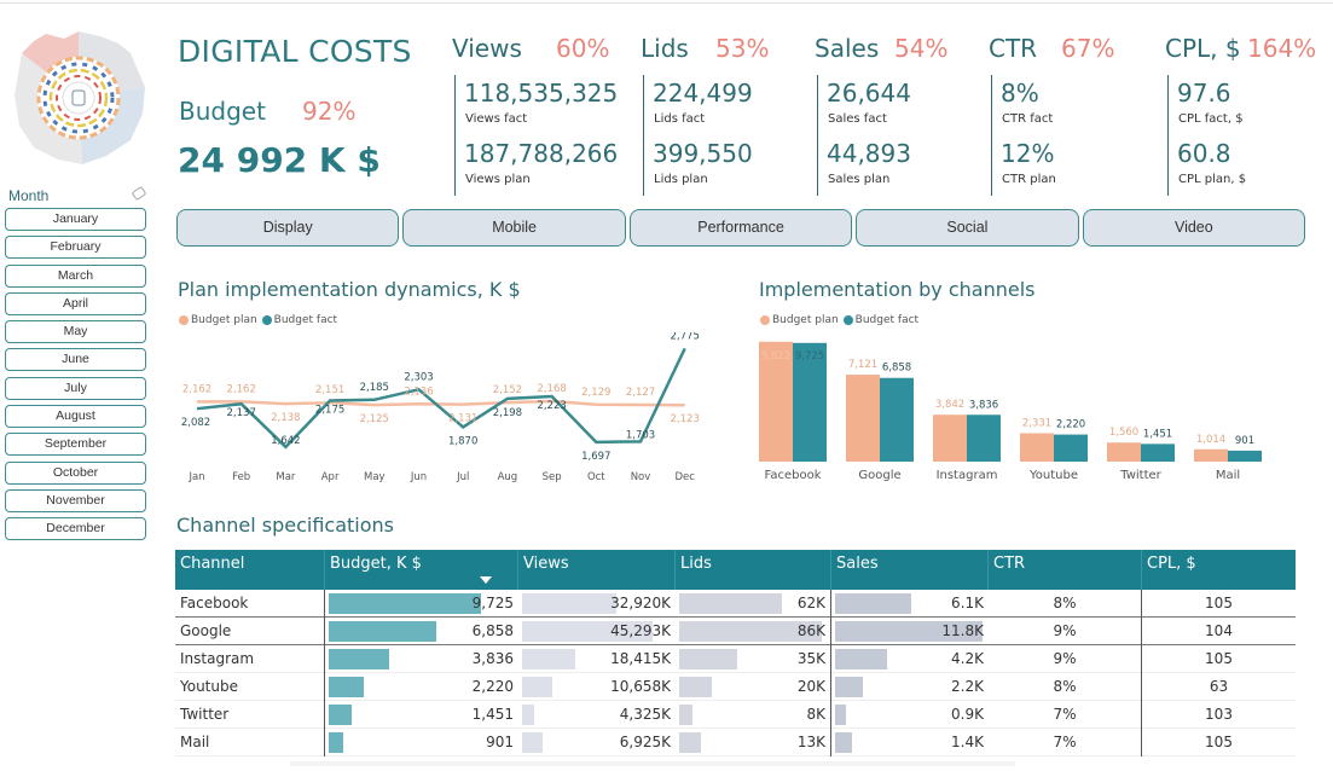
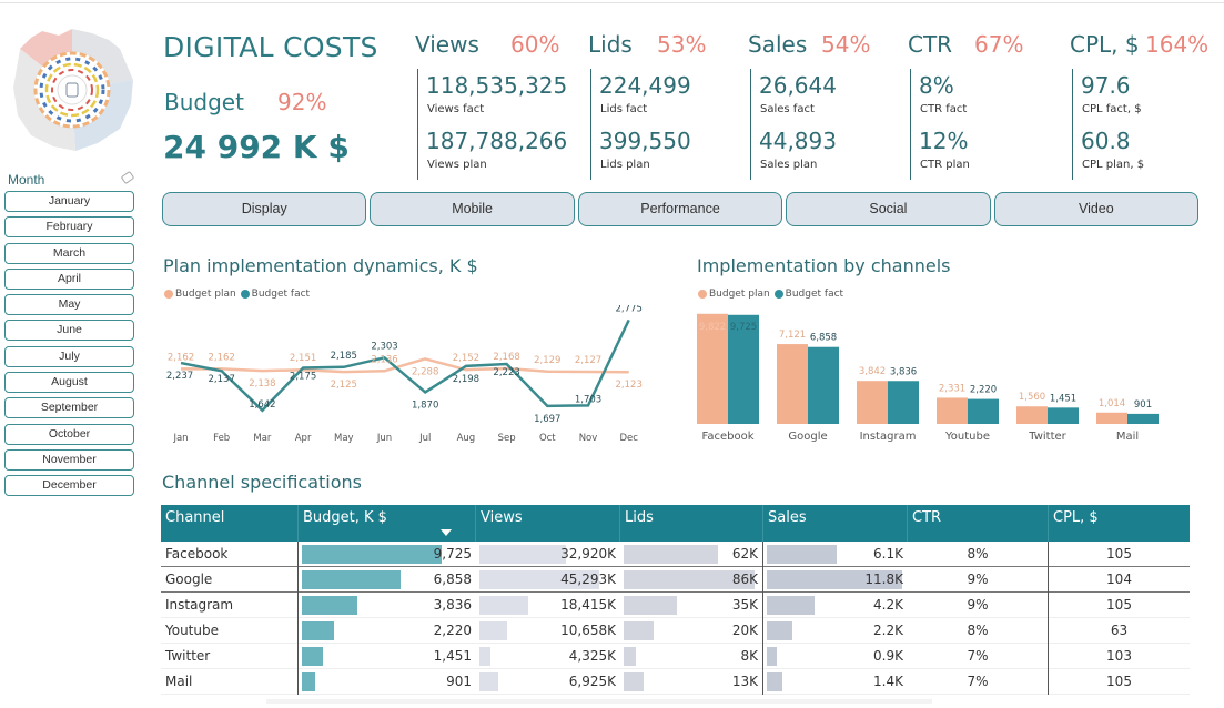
Plan implementation dynamics, K $/Budget fact/Jan: 2,082 -> 2,237
Plan implementation dynamics, K $/Budget plan/Jul: 2,131 -> 2,288
